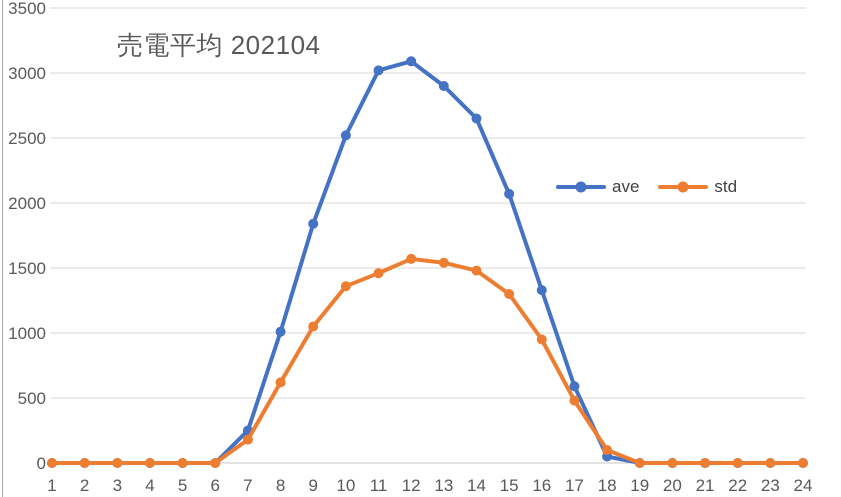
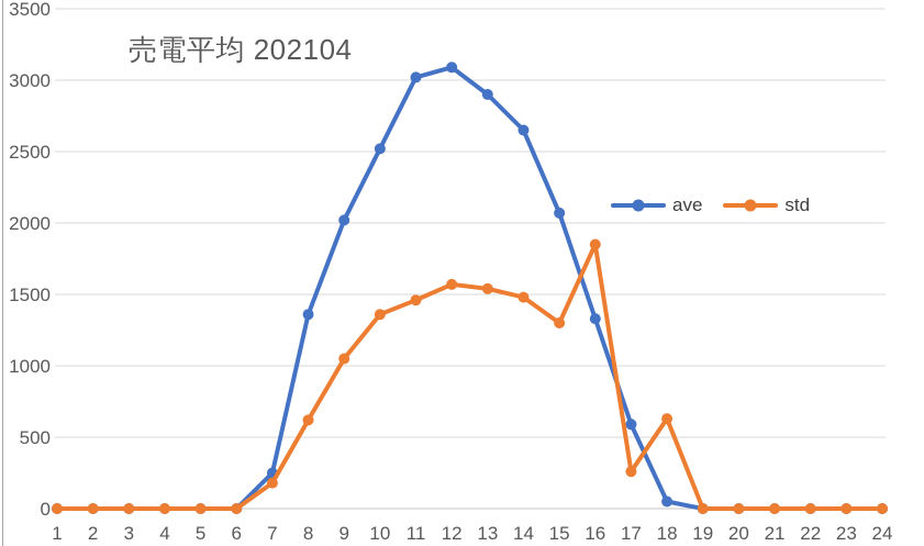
ave/8: 1010 -> 1360
ave/9: 1840 -> 2020
std/16: 950 -> 1850
std/17: 480 -> 260
std/18: 100 -> 630
